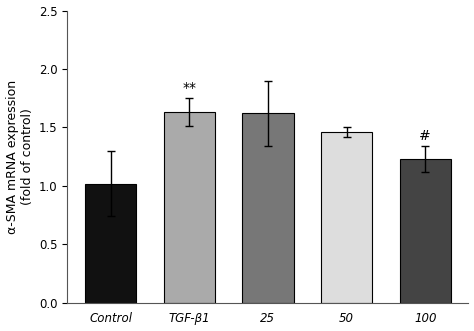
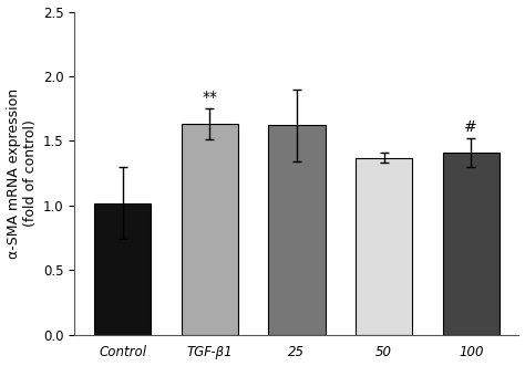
50: 1.46 -> 1.37
100: 1.23 -> 1.41
